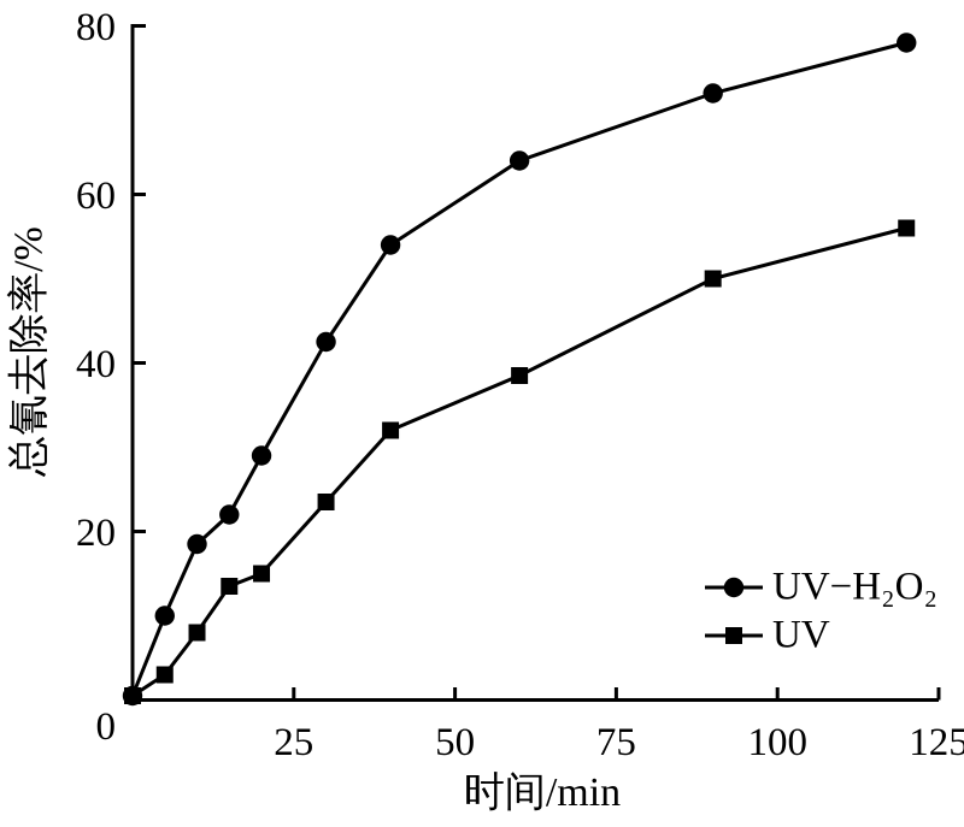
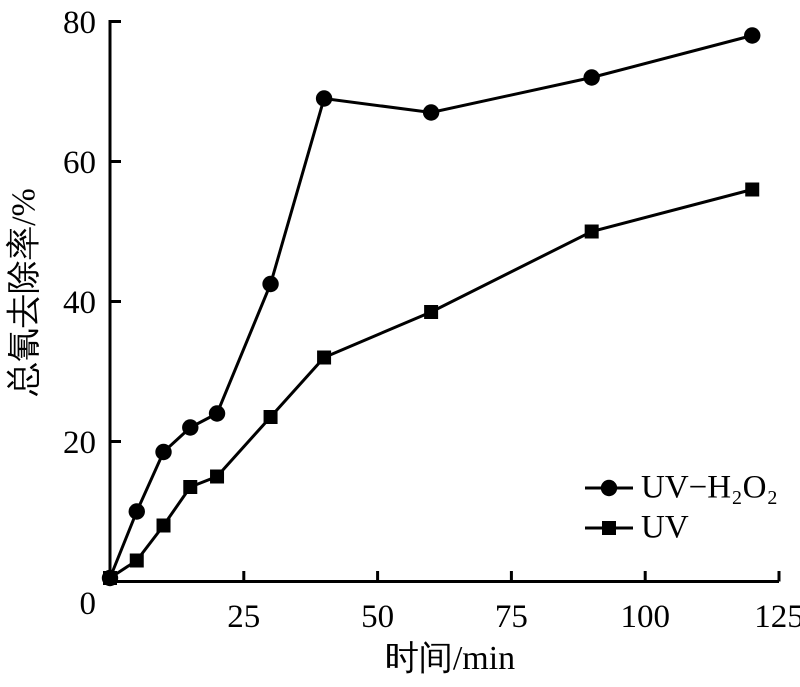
UV−H₂O₂/20: 29 -> 24
UV−H₂O₂/40: 54 -> 69
UV−H₂O₂/60: 64 -> 67
